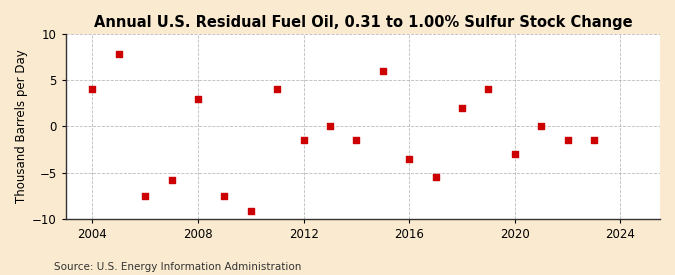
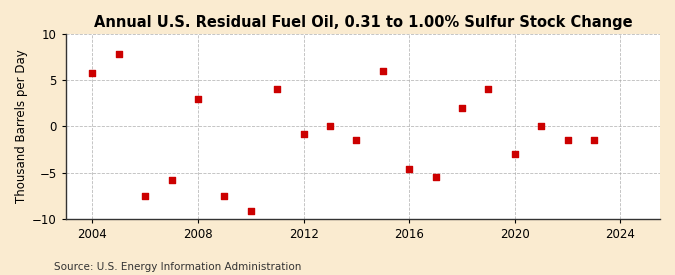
2004: 4.0 -> 5.8
2012: -1.5 -> -0.8
2016: -3.5 -> -4.6
